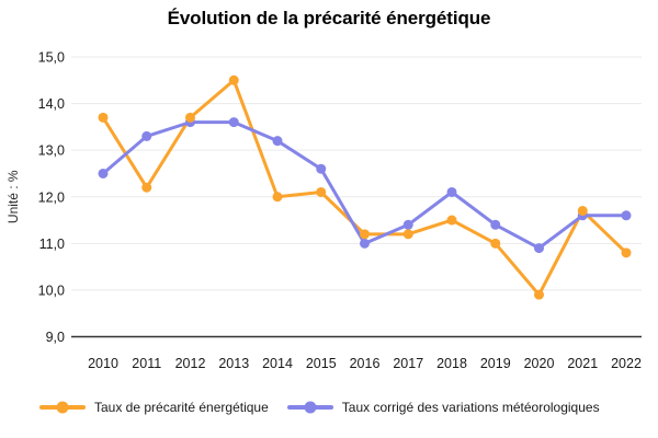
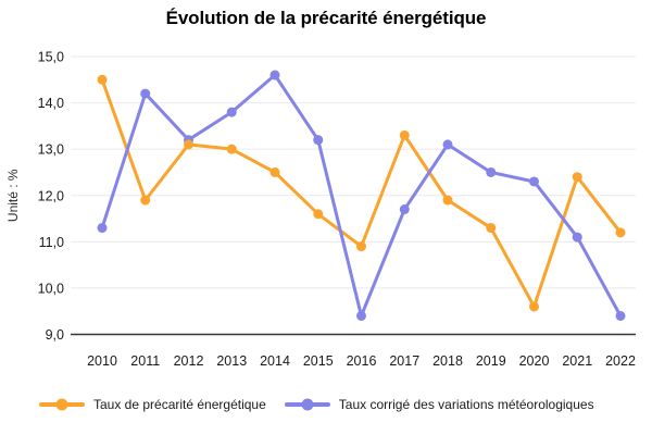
Taux de précarité énergétique/2010: 13,7 -> 14,5
Taux corrigé des variations météorologiques/2010: 12,5 -> 11,3
Taux de précarité énergétique/2011: 12,2 -> 11,9
Taux corrigé des variations météorologiques/2011: 13,3 -> 14,2
Taux de précarité énergétique/2012: 13,7 -> 13,1
Taux corrigé des variations météorologiques/2012: 13,6 -> 13,2
Taux de précarité énergétique/2013: 14,5 -> 13,0
Taux corrigé des variations météorologiques/2013: 13,6 -> 13,8
Taux de précarité énergétique/2014: 12,0 -> 12,5
Taux corrigé des variations météorologiques/2014: 13,2 -> 14,6
Taux de précarité énergétique/2015: 12,1 -> 11,6
Taux corrigé des variations météorologiques/2015: 12,6 -> 13,2
Taux de précarité énergétique/2016: 11,2 -> 10,9
Taux corrigé des variations météorologiques/2016: 11,0 -> 9,4
Taux de précarité énergétique/2017: 11,2 -> 13,3
Taux corrigé des variations météorologiques/2017: 11,4 -> 11,7
Taux de précarité énergétique/2018: 11,5 -> 11,9
Taux corrigé des variations météorologiques/2018: 12,1 -> 13,1
Taux de précarité énergétique/2019: 11,0 -> 11,3
Taux corrigé des variations météorologiques/2019: 11,4 -> 12,5
Taux de précarité énergétique/2020: 9,9 -> 9,6
Taux corrigé des variations météorologiques/2020: 10,9 -> 12,3
Taux de précarité énergétique/2021: 11,7 -> 12,4
Taux corrigé des variations météorologiques/2021: 11,6 -> 11,1
Taux de précarité énergétique/2022: 10,8 -> 11,2
Taux corrigé des variations météorologiques/2022: 11,6 -> 9,4
